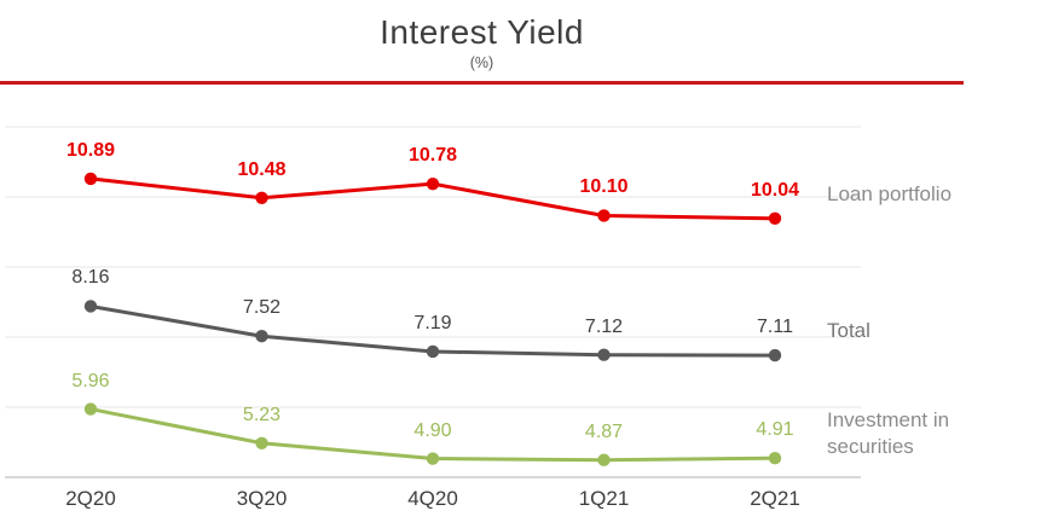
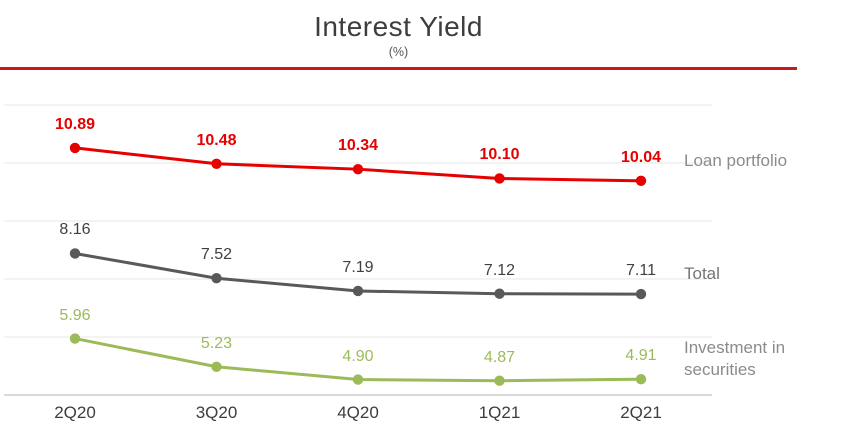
Loan portfolio/4Q20: 10.78 -> 10.34
